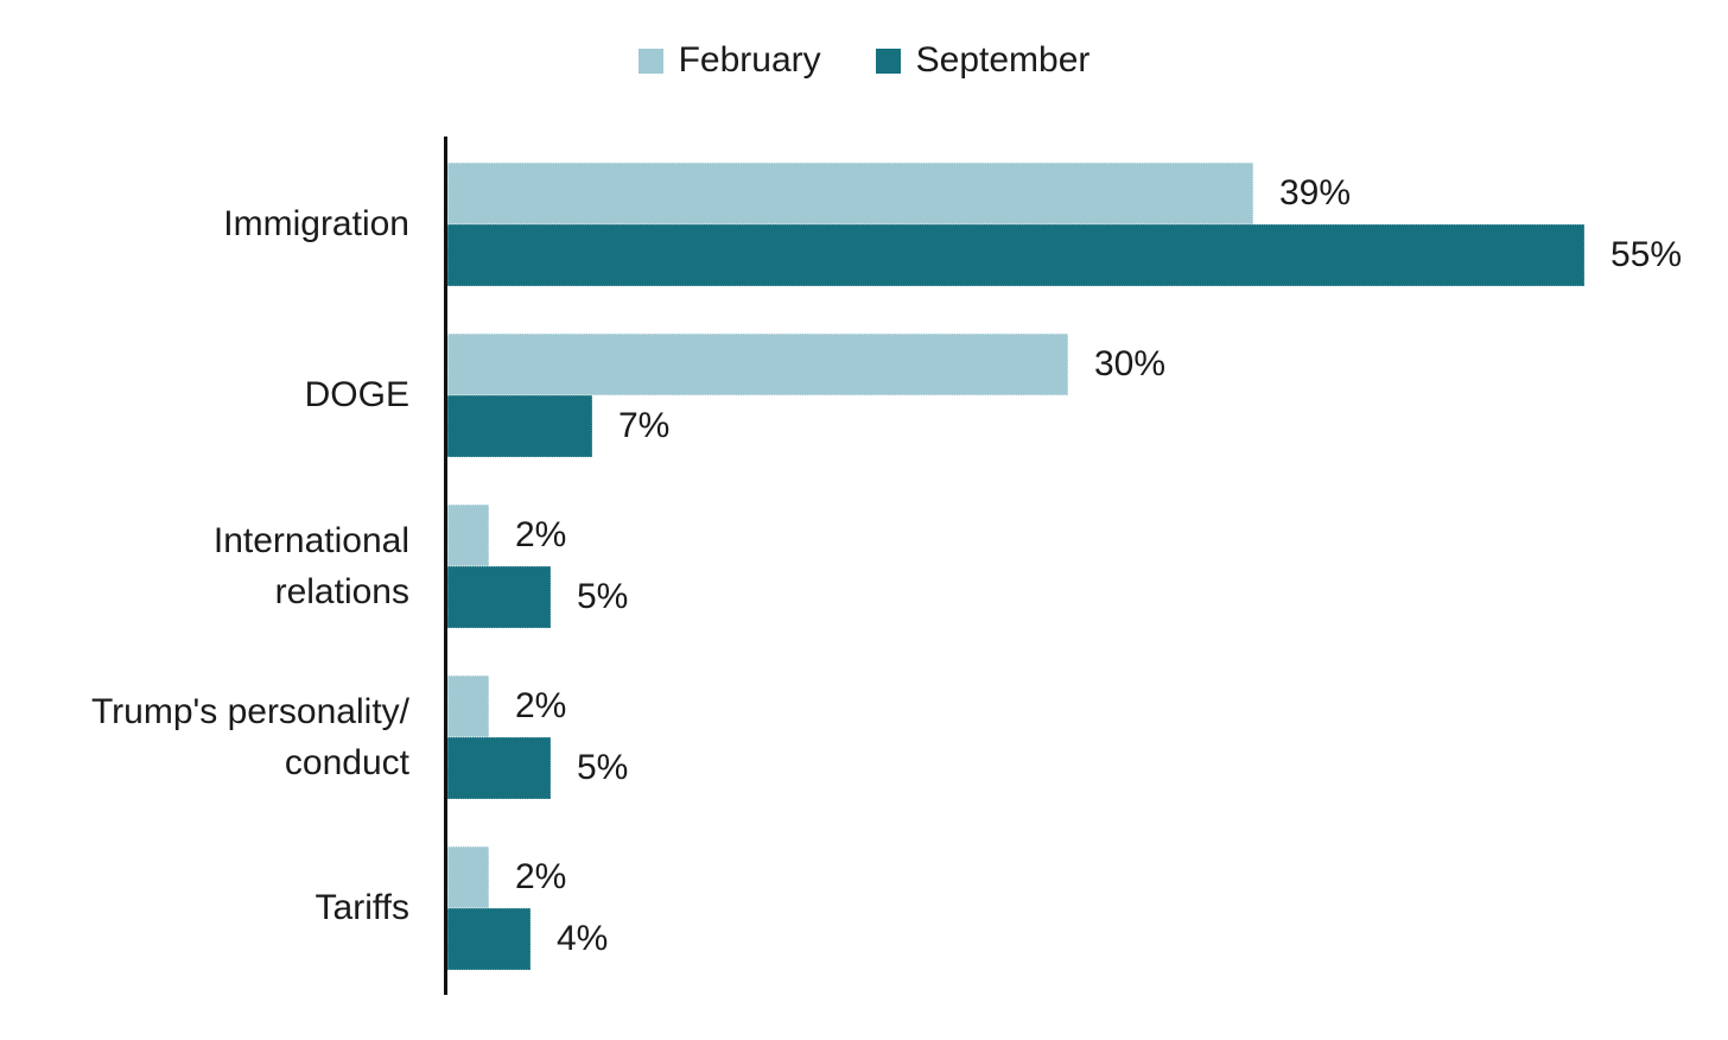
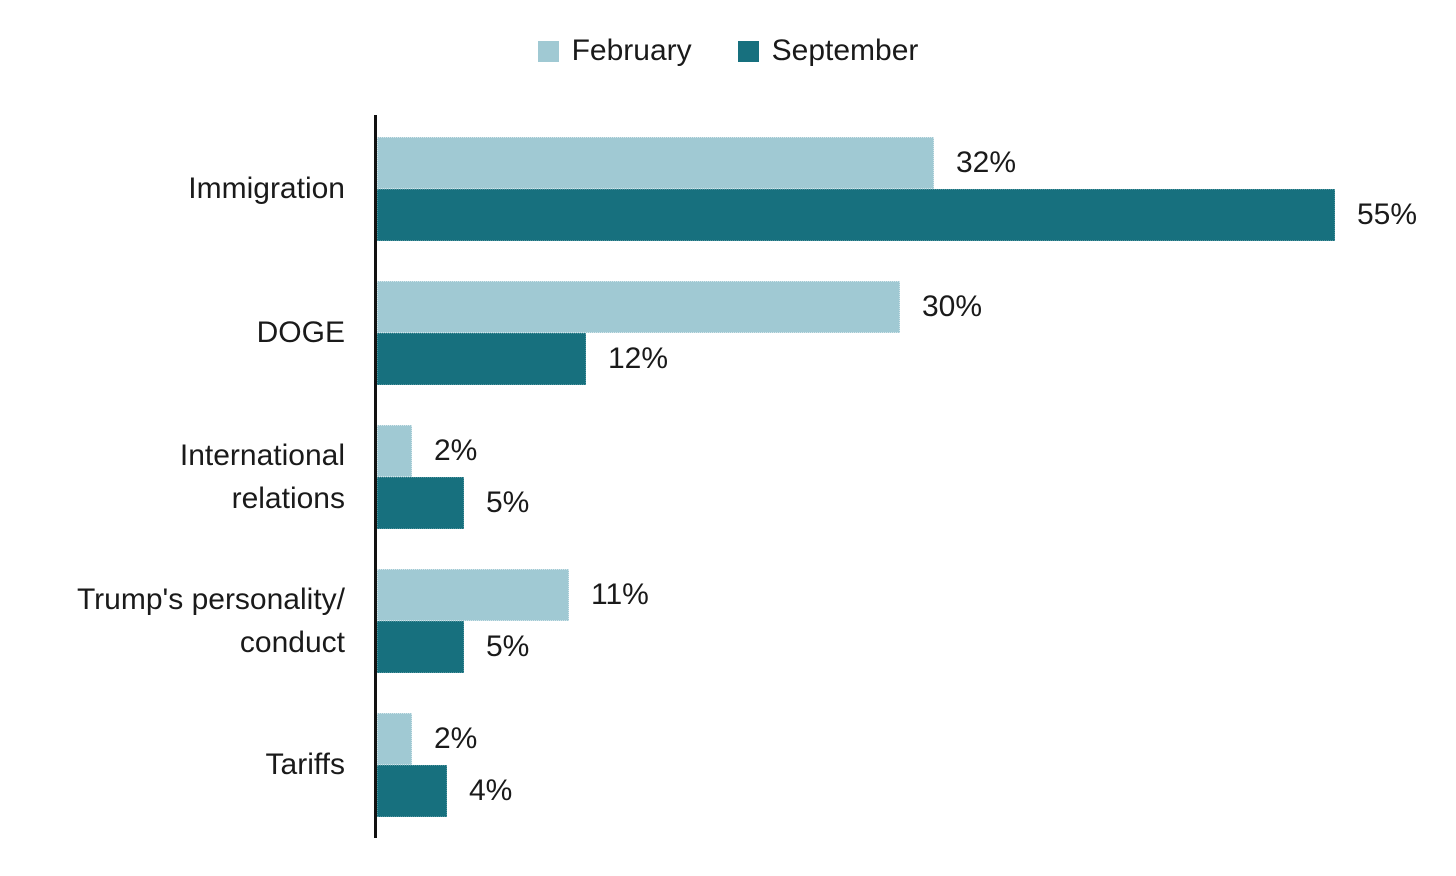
February/Immigration: 39% -> 32%
September/DOGE: 7% -> 12%
February/Trump's personality/ conduct: 2% -> 11%
